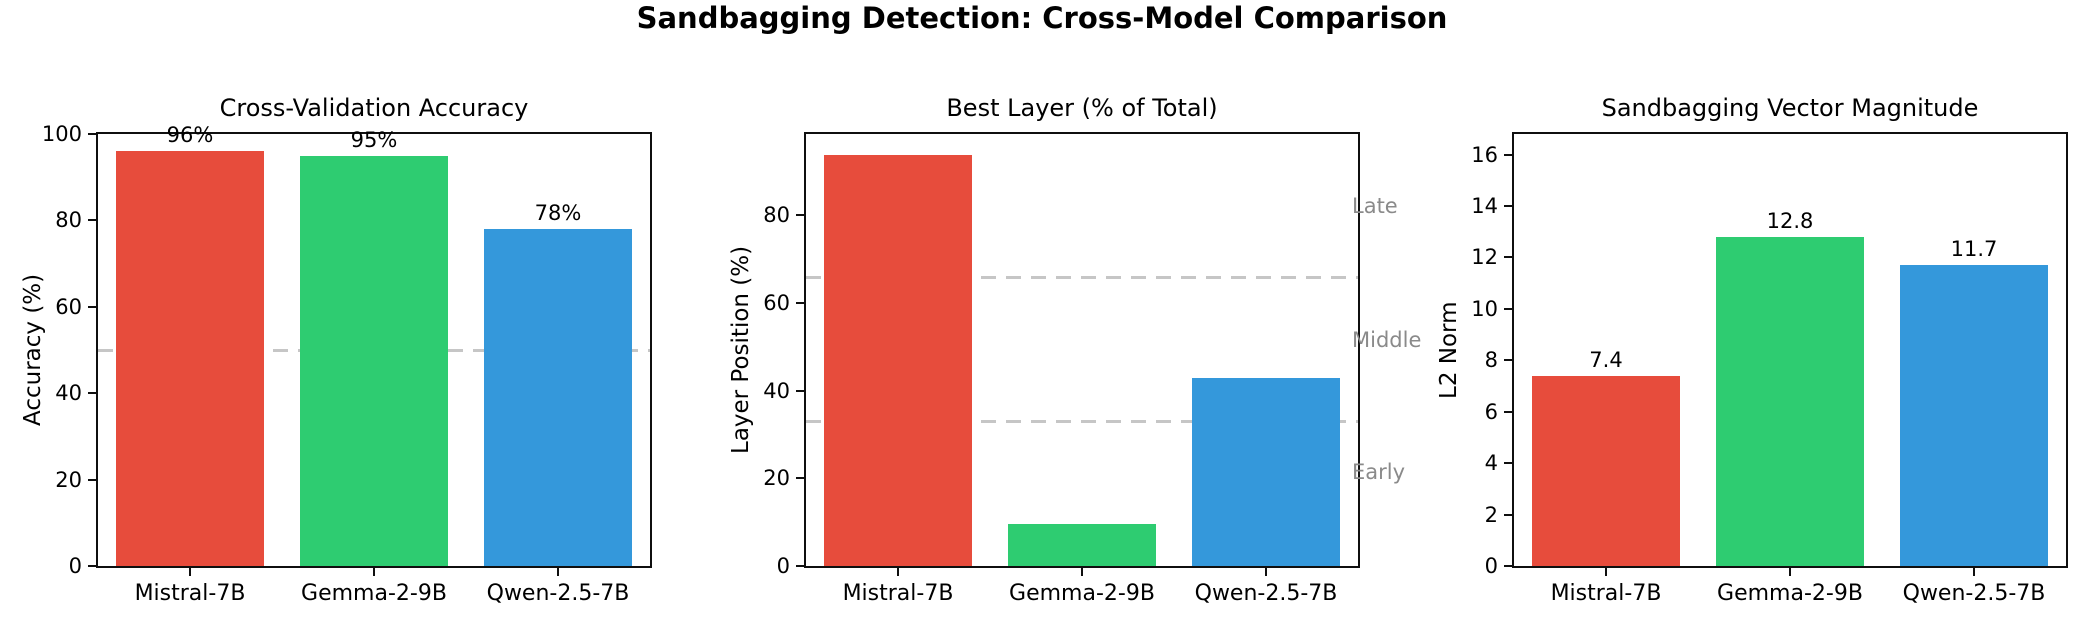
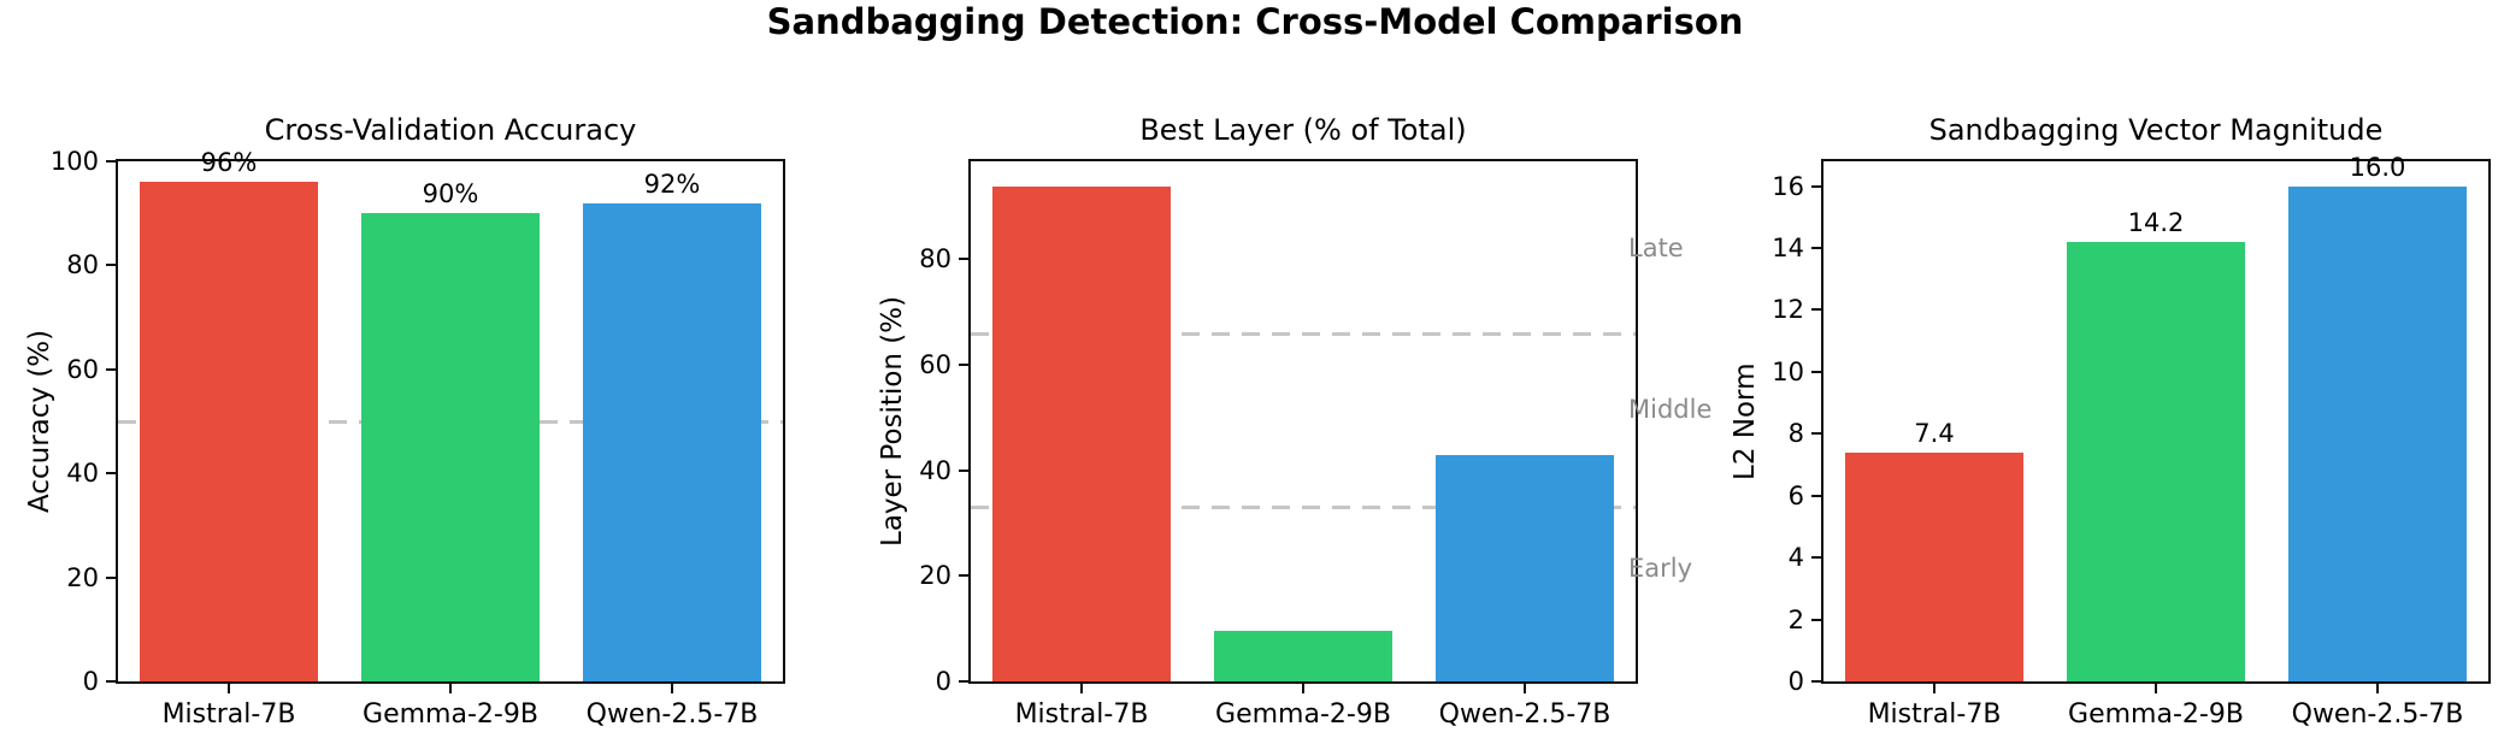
Cross-Validation Accuracy/Gemma-2-9B: 95% -> 90%
Cross-Validation Accuracy/Qwen-2.5-7B: 78% -> 92%
Sandbagging Vector Magnitude/Gemma-2-9B: 12.8 -> 14.2
Sandbagging Vector Magnitude/Qwen-2.5-7B: 11.7 -> 16.0
